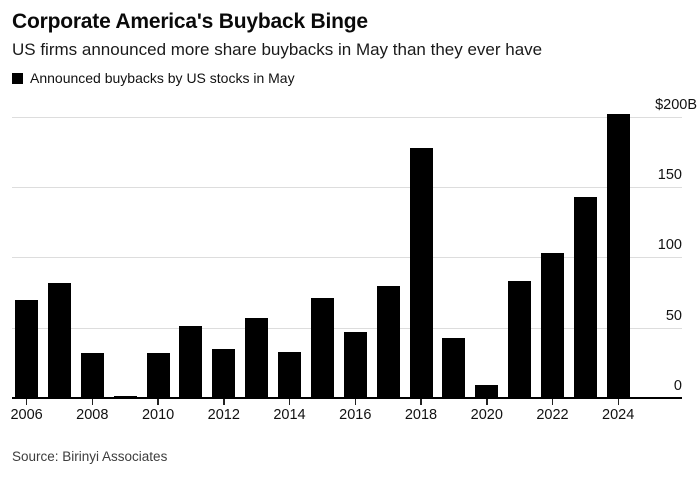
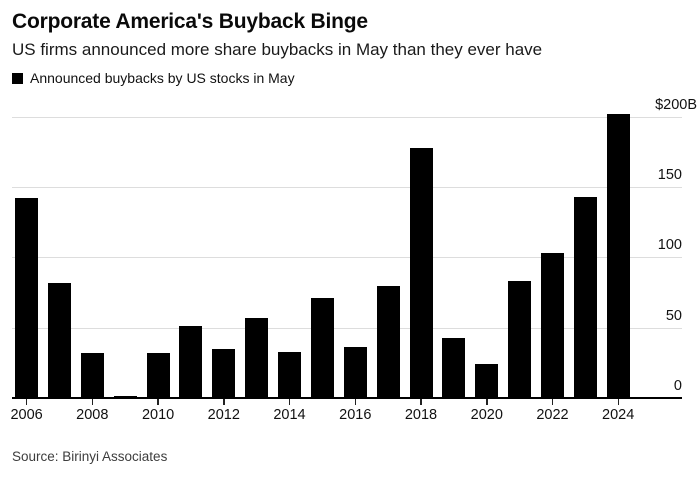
2006: 70 -> 142
2016: 47 -> 36
2020: 9 -> 24
